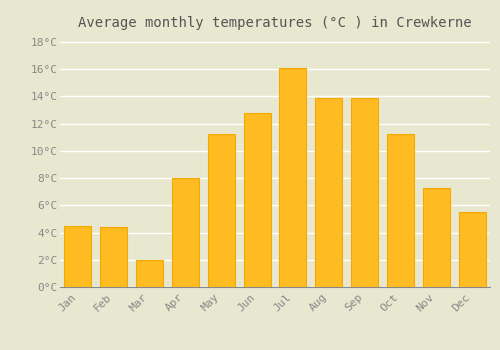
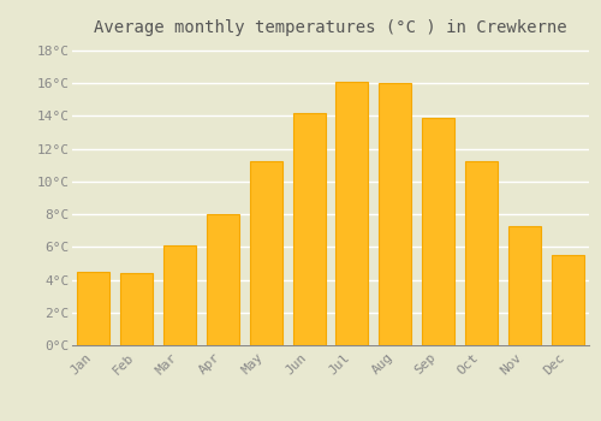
Mar: 2.0°C -> 6.1°C
Jun: 12.8°C -> 14.2°C
Aug: 13.9°C -> 16.0°C
